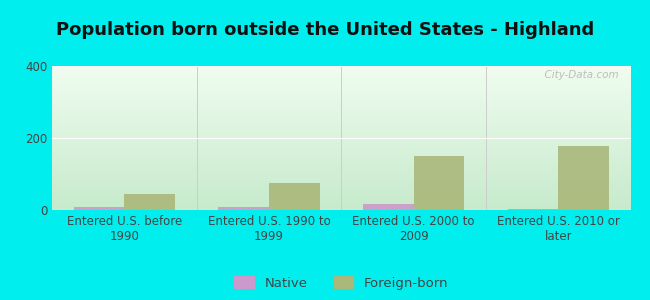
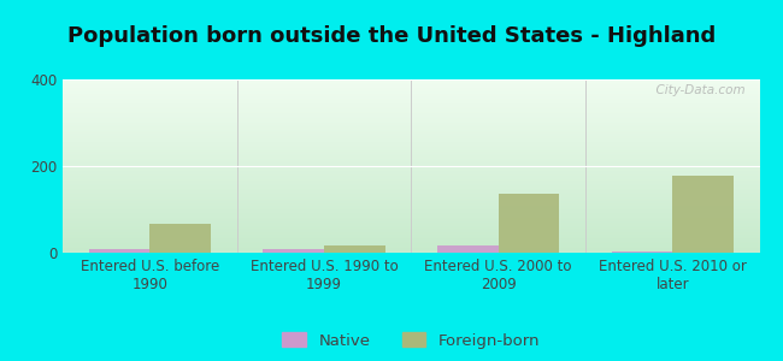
Foreign-born/Entered U.S. before 1990: 45 -> 68
Foreign-born/Entered U.S. 1990 to 1999: 75 -> 18
Foreign-born/Entered U.S. 2000 to 2009: 150 -> 135
